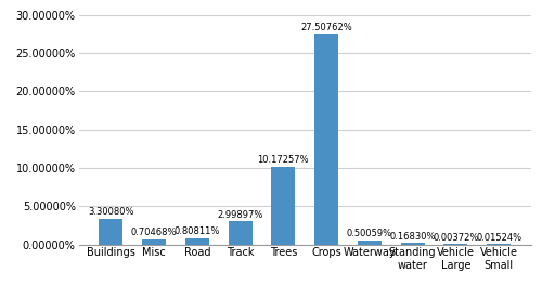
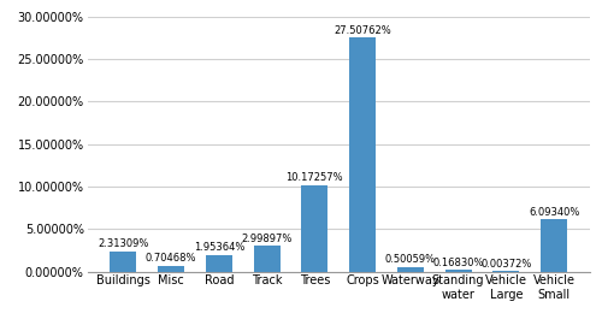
Buildings: 3.30080% -> 2.31309%
Road: 0.80811% -> 1.95364%
Vehicle Small: 0.01524% -> 6.09340%
